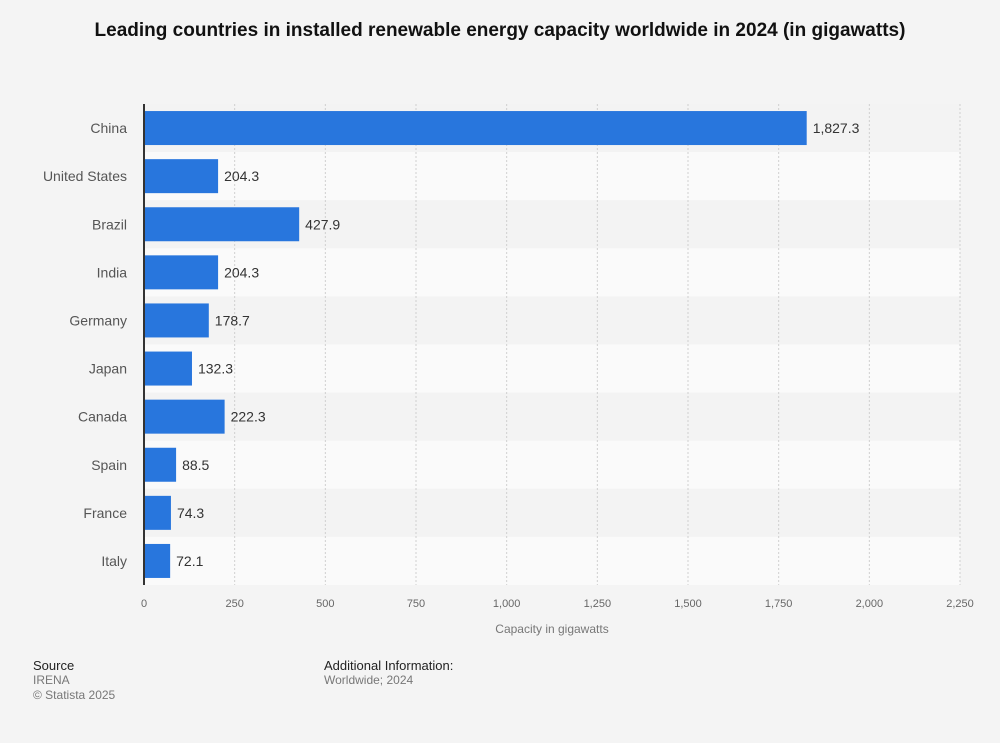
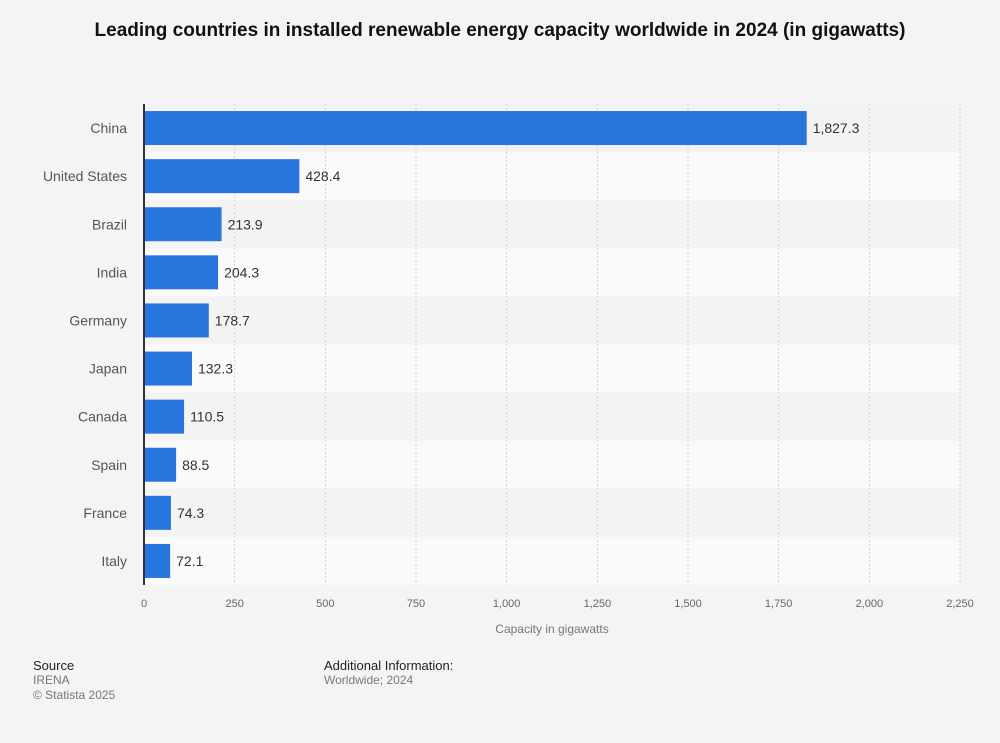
United States: 204.3 -> 428.4
Brazil: 427.9 -> 213.9
Canada: 222.3 -> 110.5
